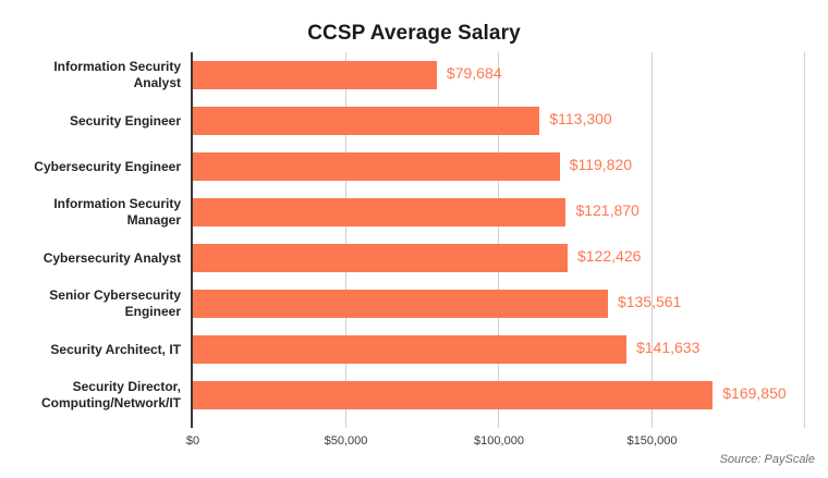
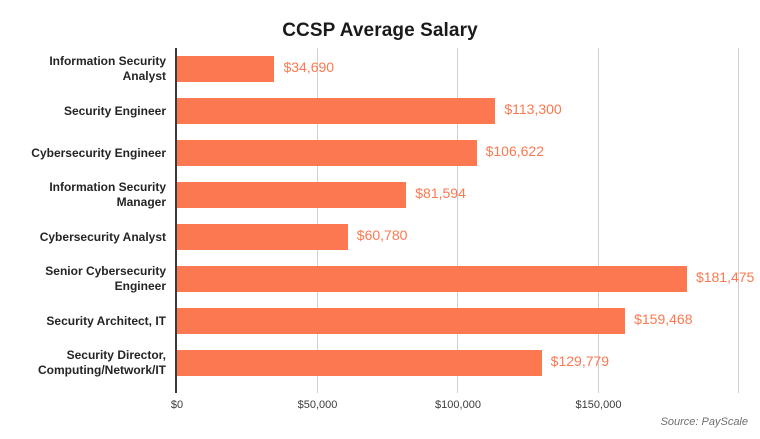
Information Security Analyst: $79,684 -> $34,690
Cybersecurity Engineer: $119,820 -> $106,622
Information Security Manager: $121,870 -> $81,594
Cybersecurity Analyst: $122,426 -> $60,780
Senior Cybersecurity Engineer: $135,561 -> $181,475
Security Architect, IT: $141,633 -> $159,468
Security Director, Computing/Network/IT: $169,850 -> $129,779
